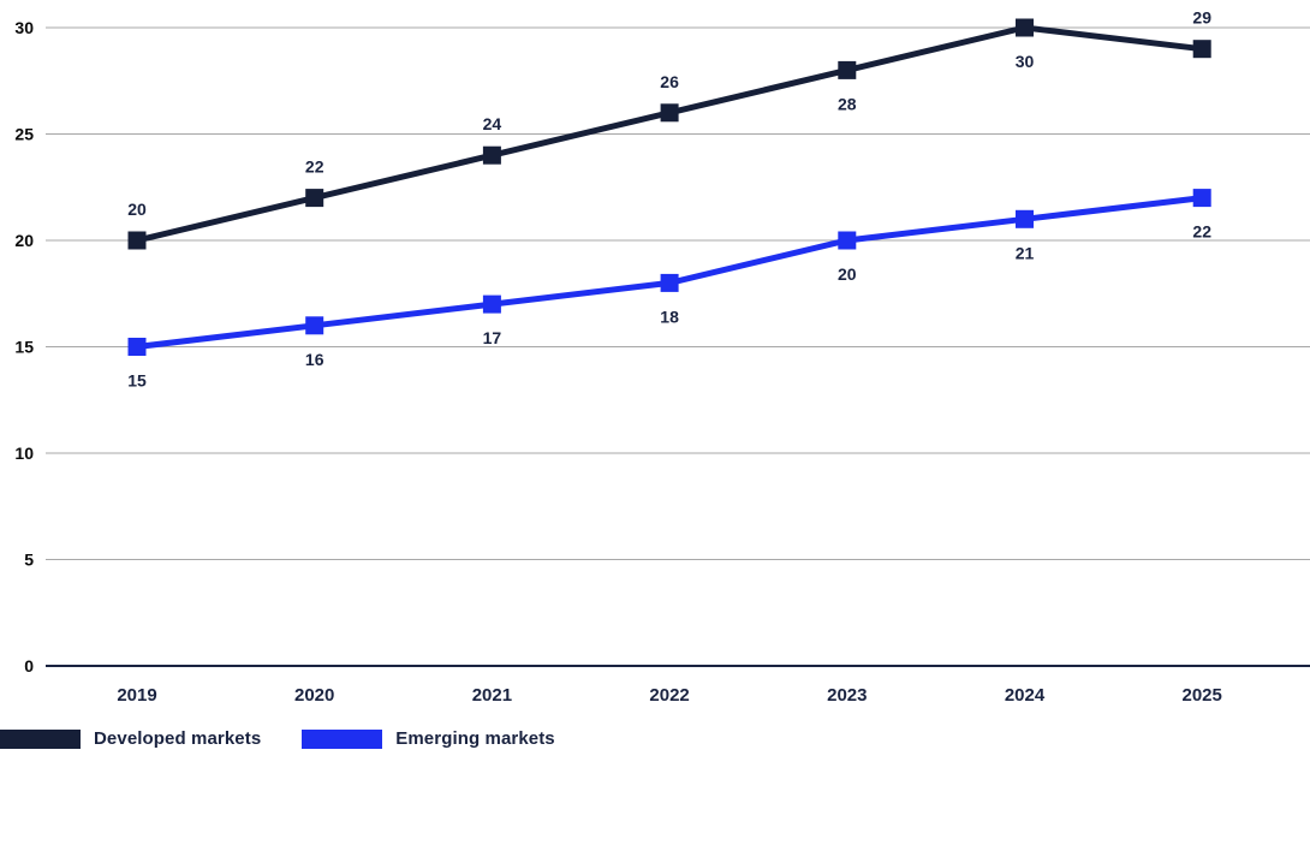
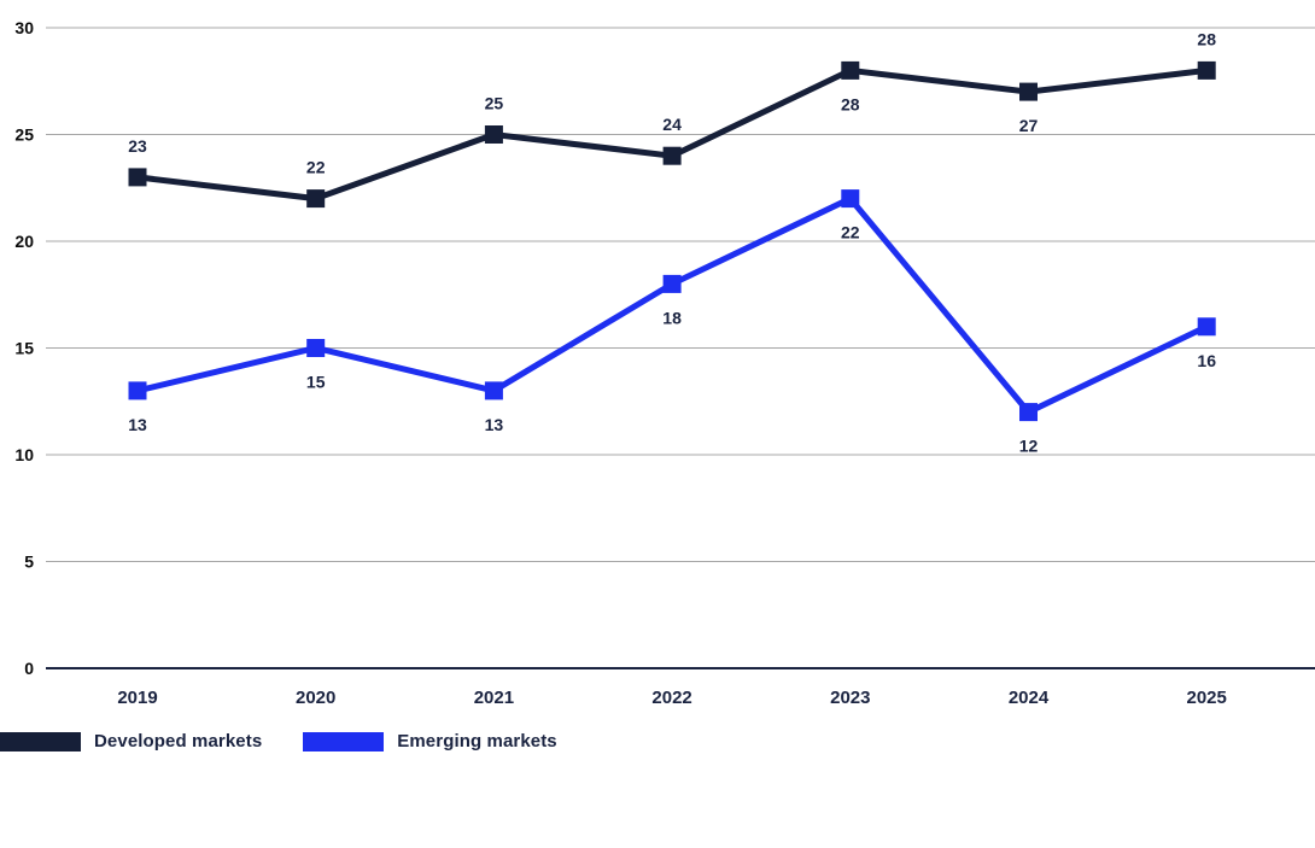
Developed markets/2019: 20 -> 23
Emerging markets/2019: 15 -> 13
Emerging markets/2020: 16 -> 15
Developed markets/2021: 24 -> 25
Emerging markets/2021: 17 -> 13
Developed markets/2022: 26 -> 24
Emerging markets/2023: 20 -> 22
Developed markets/2024: 30 -> 27
Emerging markets/2024: 21 -> 12
Developed markets/2025: 29 -> 28
Emerging markets/2025: 22 -> 16
